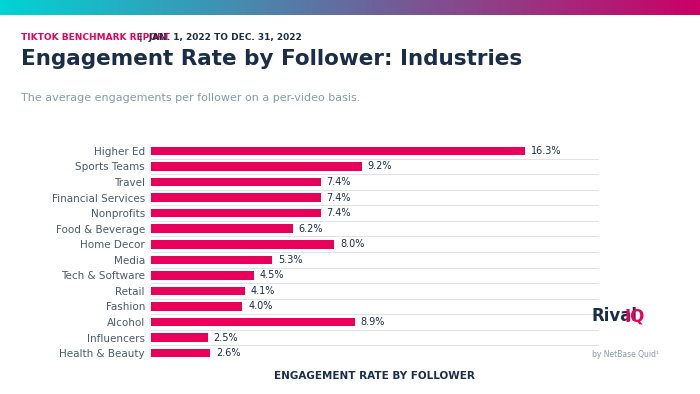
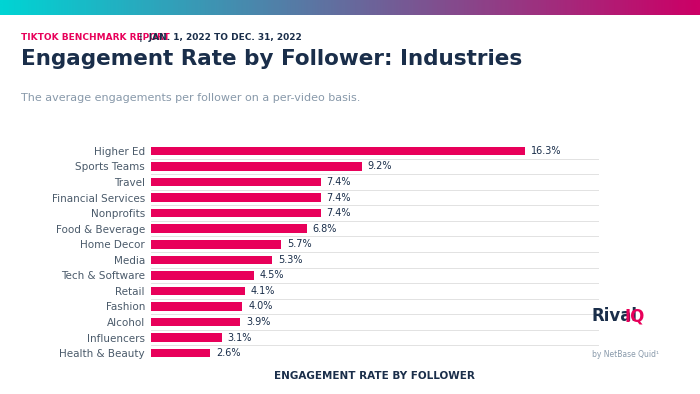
Food & Beverage: 6.2% -> 6.8%
Home Decor: 8.0% -> 5.7%
Alcohol: 8.9% -> 3.9%
Influencers: 2.5% -> 3.1%
